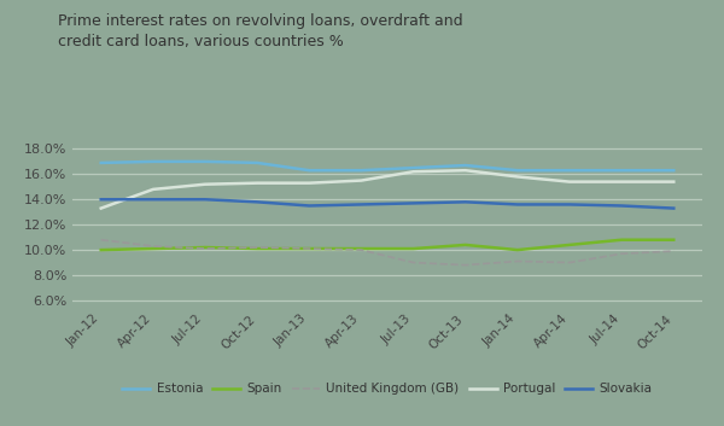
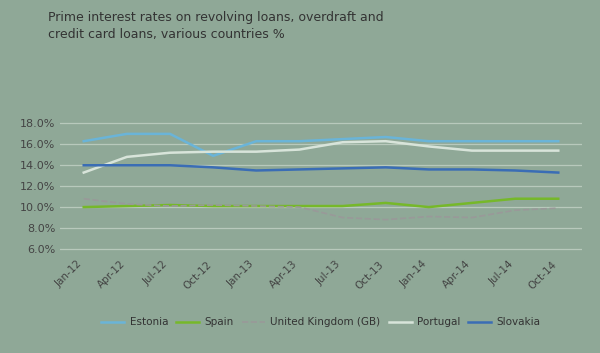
Estonia/Jan-12: 16.9% -> 16.3%
Estonia/Oct-12: 16.9% -> 14.9%
